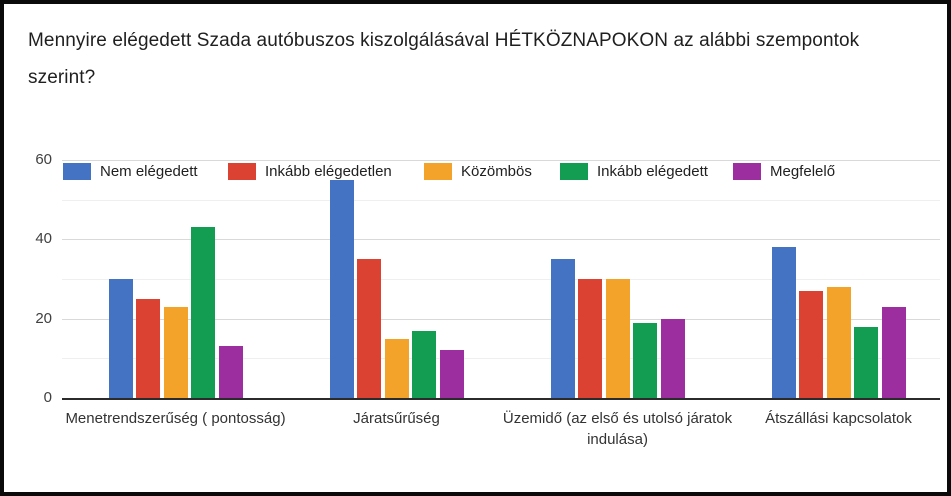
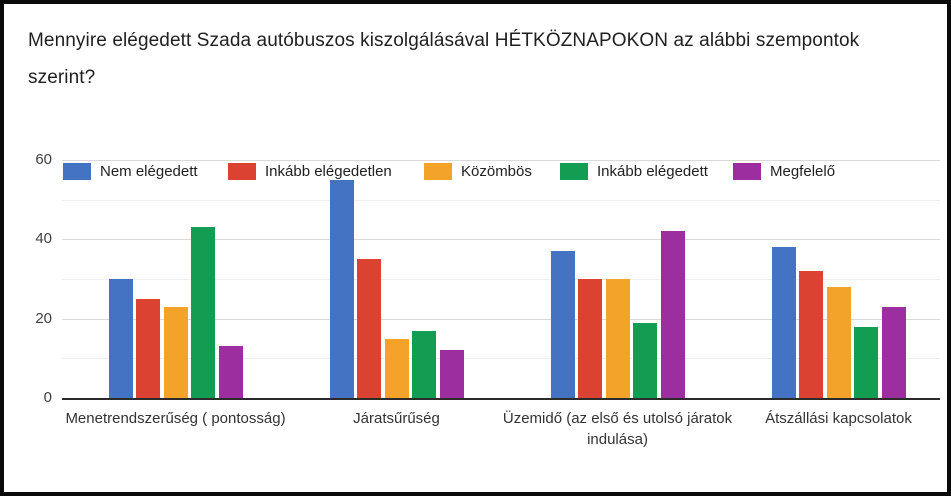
Nem elégedett/Üzemidő (az első és utolsó járatok indulása): 35 -> 37
Megfelelő/Üzemidő (az első és utolsó járatok indulása): 20 -> 42
Inkább elégedetlen/Átszállási kapcsolatok: 27 -> 32
